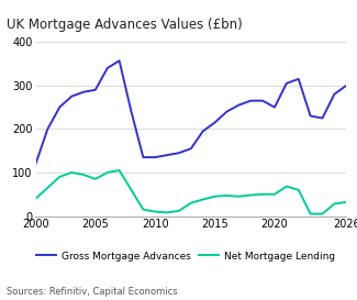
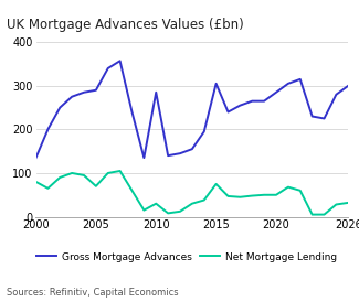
Gross Mortgage Advances/2000: 120 -> 135
Net Mortgage Lending/2000: 40 -> 80
Net Mortgage Lending/2005: 85 -> 70
Gross Mortgage Advances/2010: 135 -> 285
Net Mortgage Lending/2010: 10 -> 30
Gross Mortgage Advances/2015: 215 -> 305
Net Mortgage Lending/2015: 45 -> 75
Gross Mortgage Advances/2020: 250 -> 285
